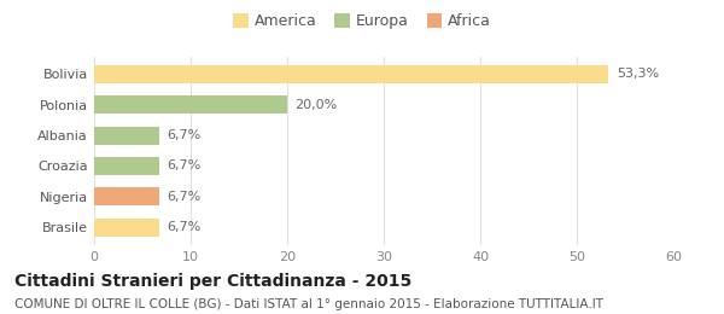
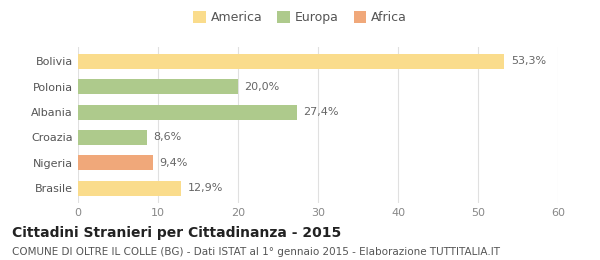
Albania: 6,7% -> 27,4%
Croazia: 6,7% -> 8,6%
Nigeria: 6,7% -> 9,4%
Brasile: 6,7% -> 12,9%
